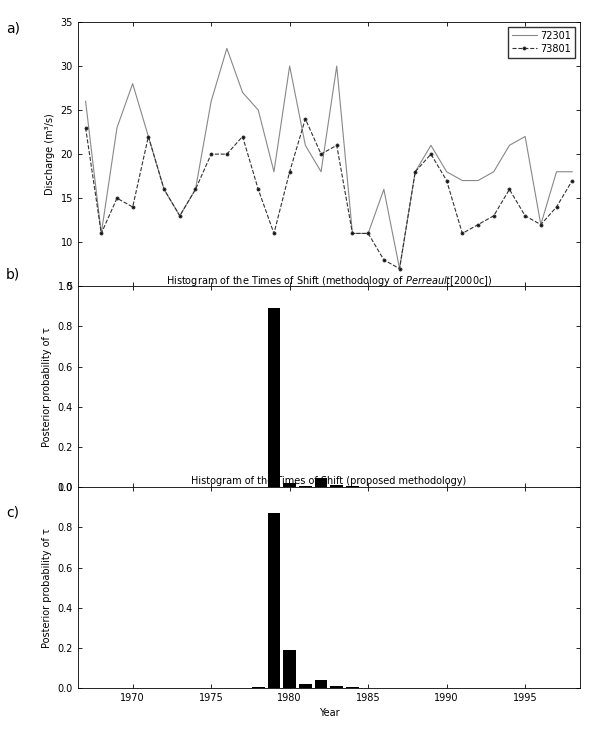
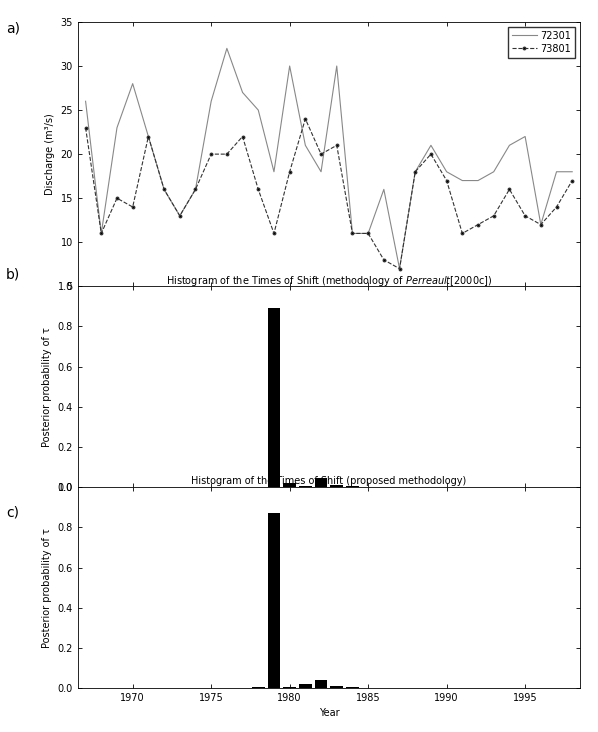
Histogram of the Times of Shift (proposed methodology)/1980: 0.190 -> 0.005
